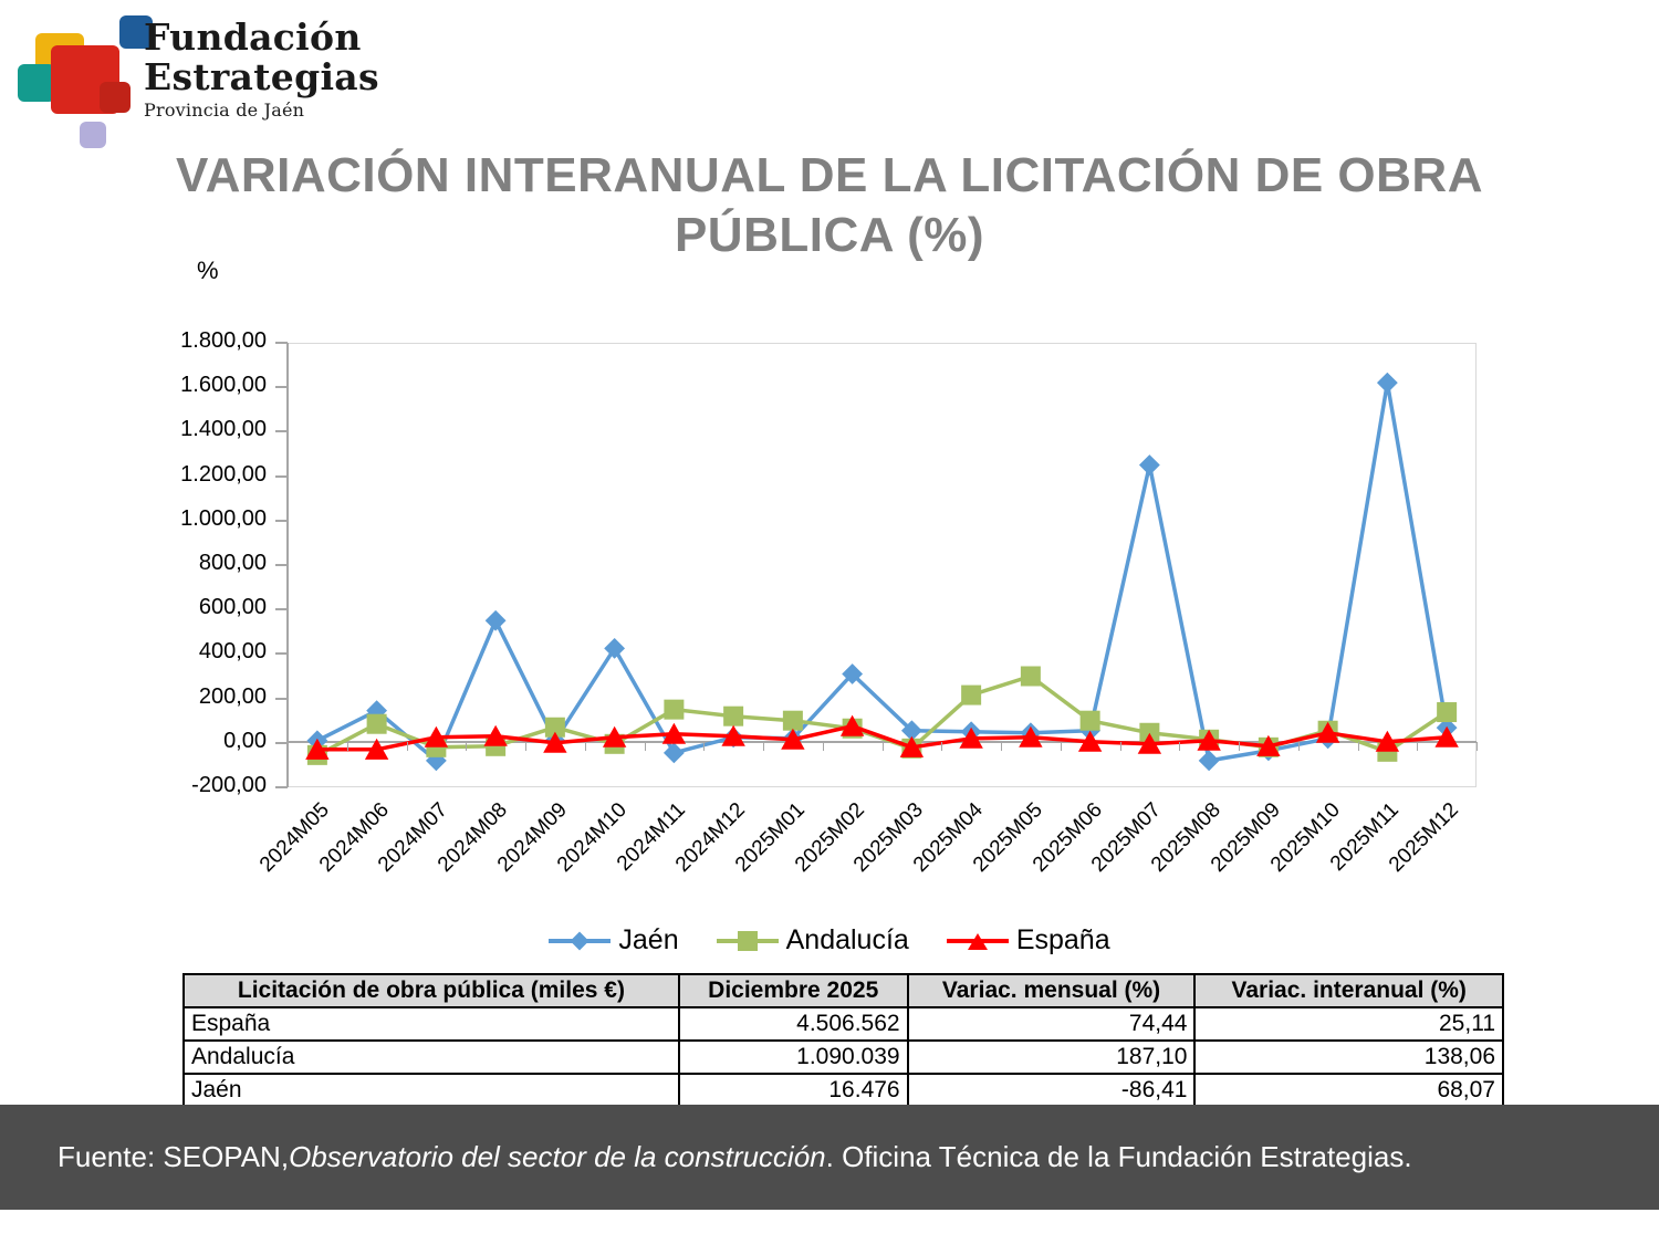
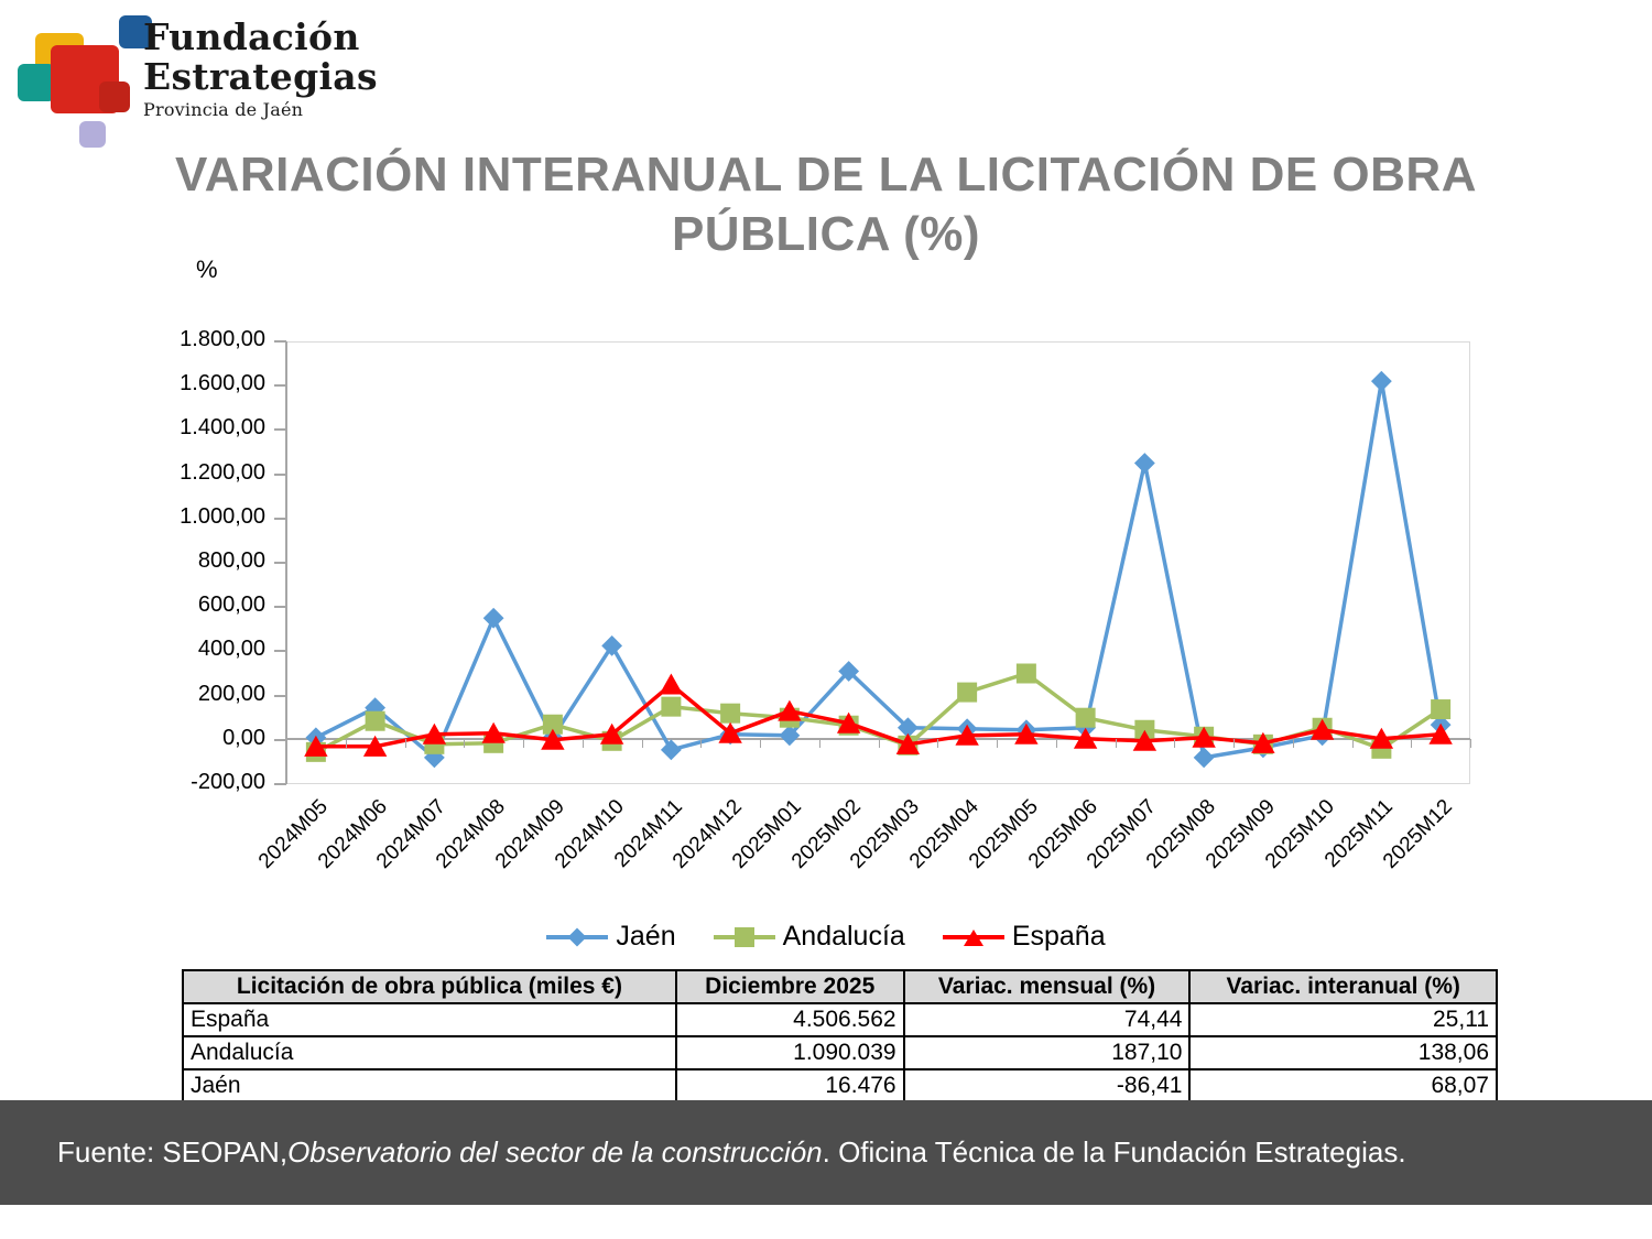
España/2024M11: 40 -> 250
España/2025M01: 20 -> 130
